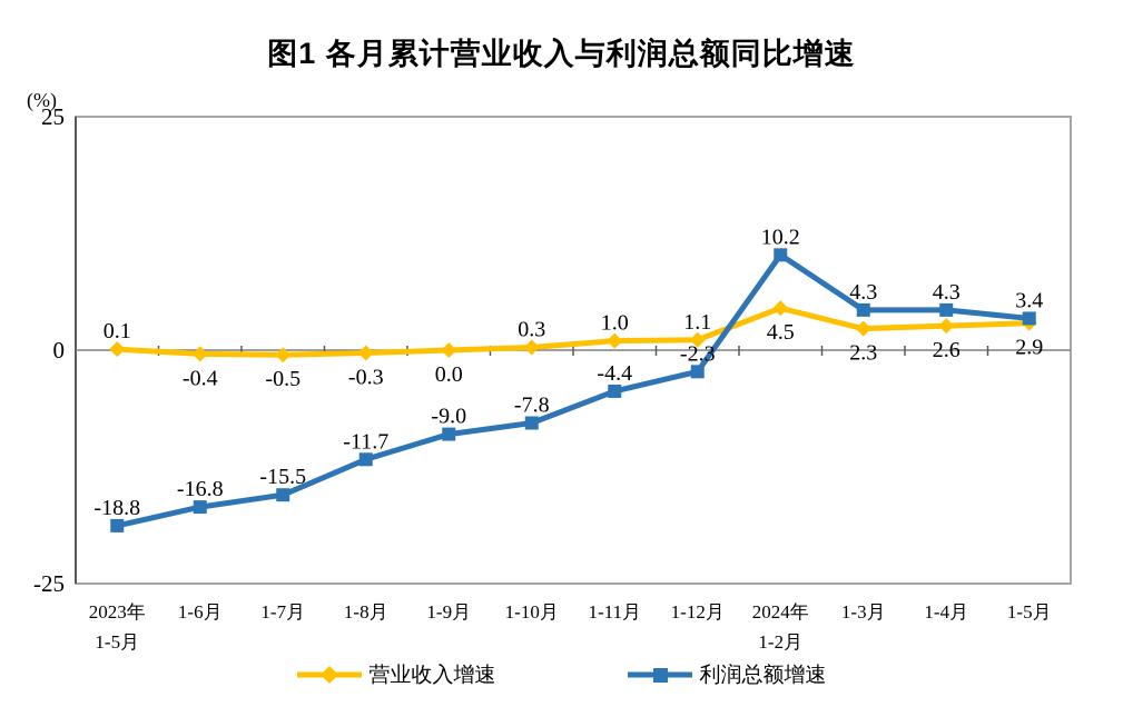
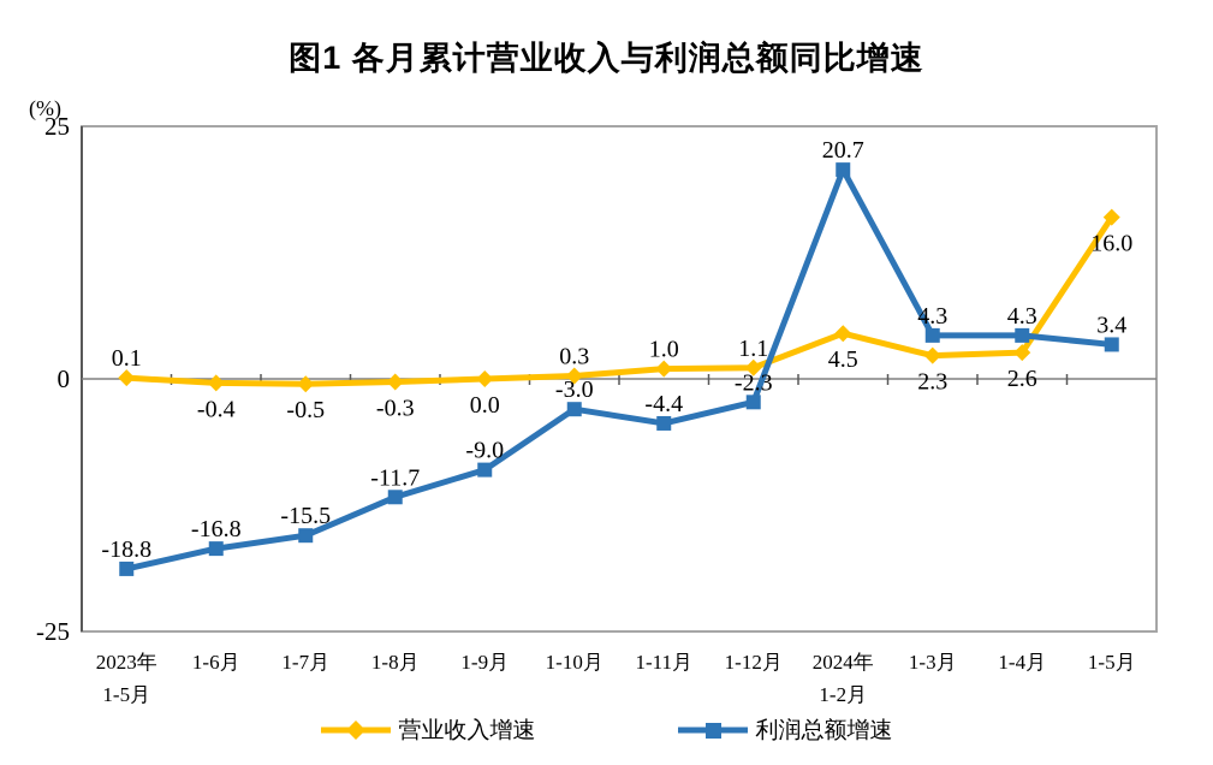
利润总额增速/1-10月: -7.8 -> -3.0
利润总额增速/2024年 1-2月: 10.2 -> 20.7
营业收入增速/1-5月: 2.9 -> 16.0
